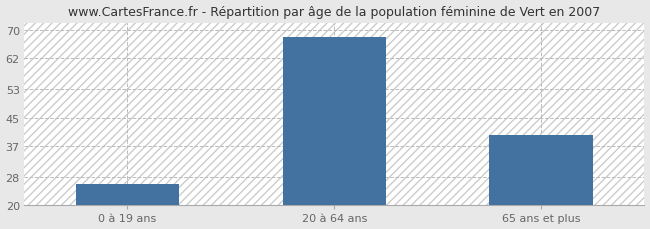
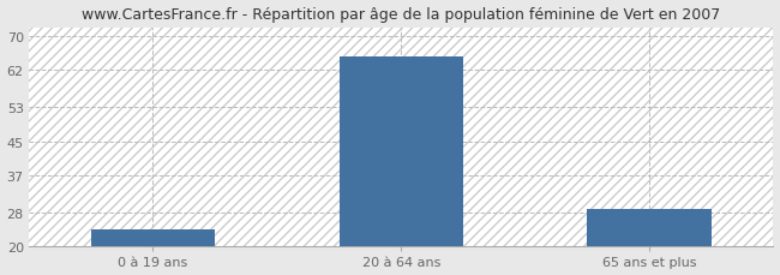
0 à 19 ans: 26 -> 24
20 à 64 ans: 68 -> 65
65 ans et plus: 40 -> 29
